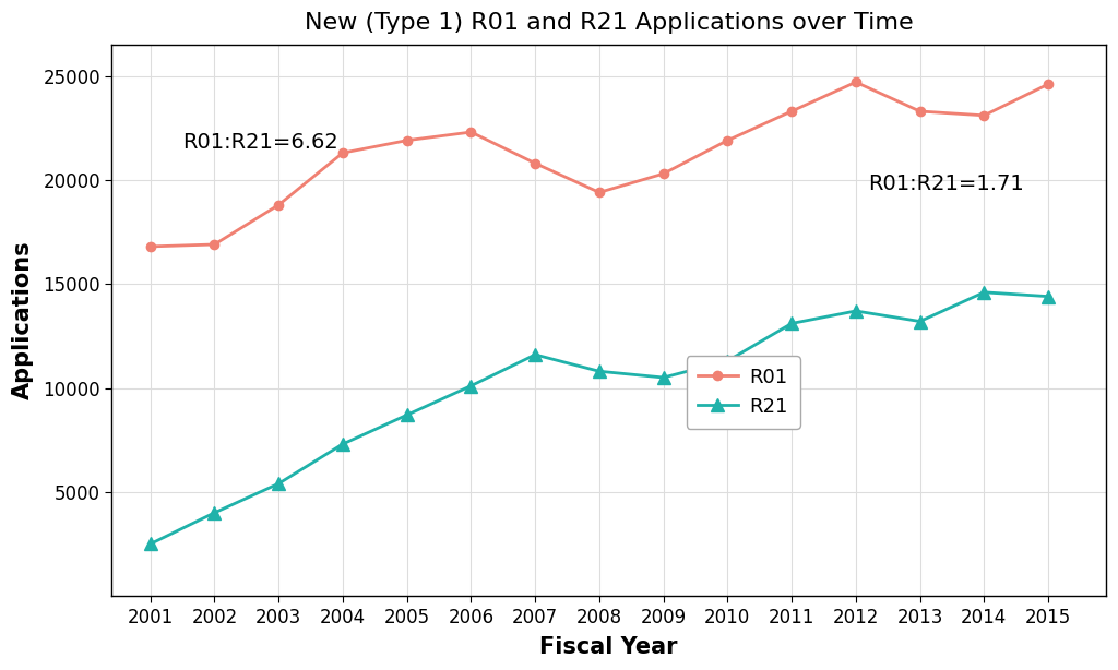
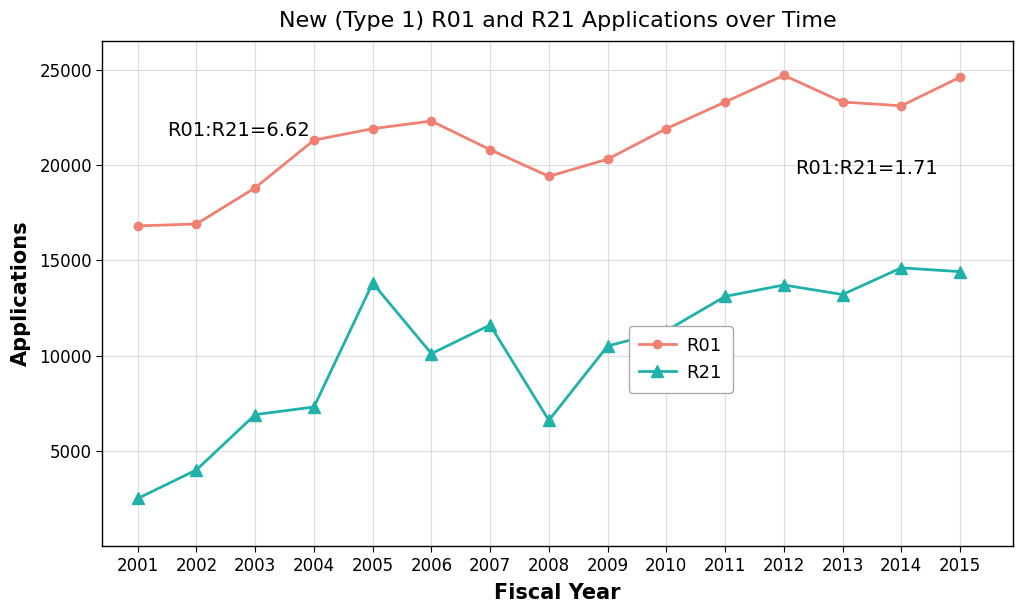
R21/2003: 5400 -> 6900
R21/2005: 8700 -> 13800
R21/2008: 10800 -> 6600
